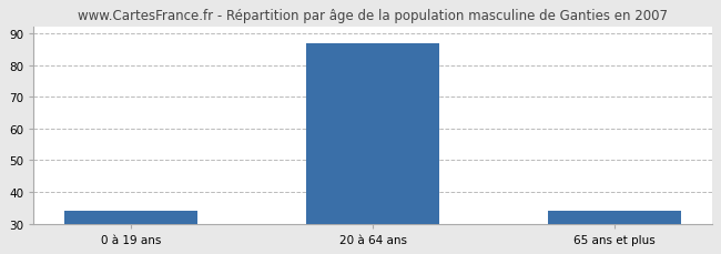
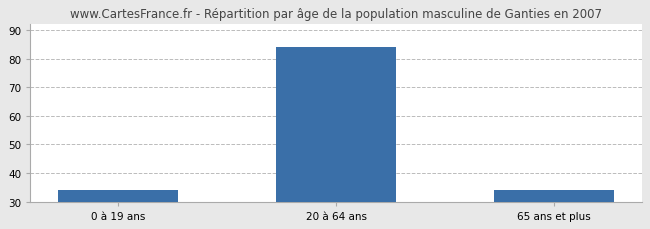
20 à 64 ans: 87 -> 84
